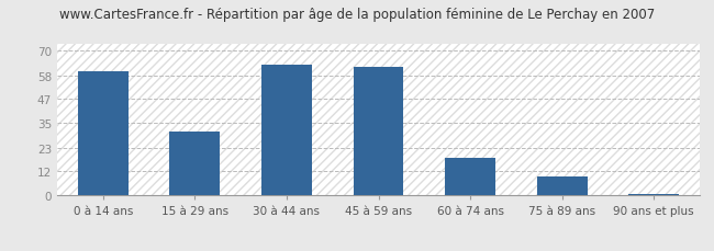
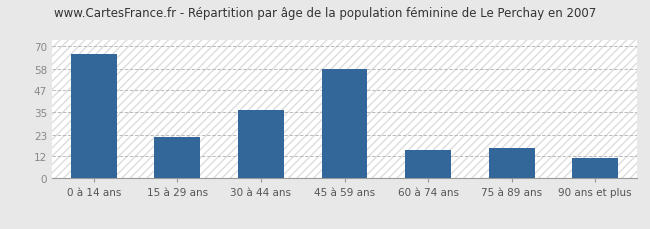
0 à 14 ans: 60 -> 66
15 à 29 ans: 31 -> 22
30 à 44 ans: 63 -> 36
45 à 59 ans: 62 -> 58
60 à 74 ans: 18 -> 15
75 à 89 ans: 9 -> 16
90 ans et plus: 1 -> 11
